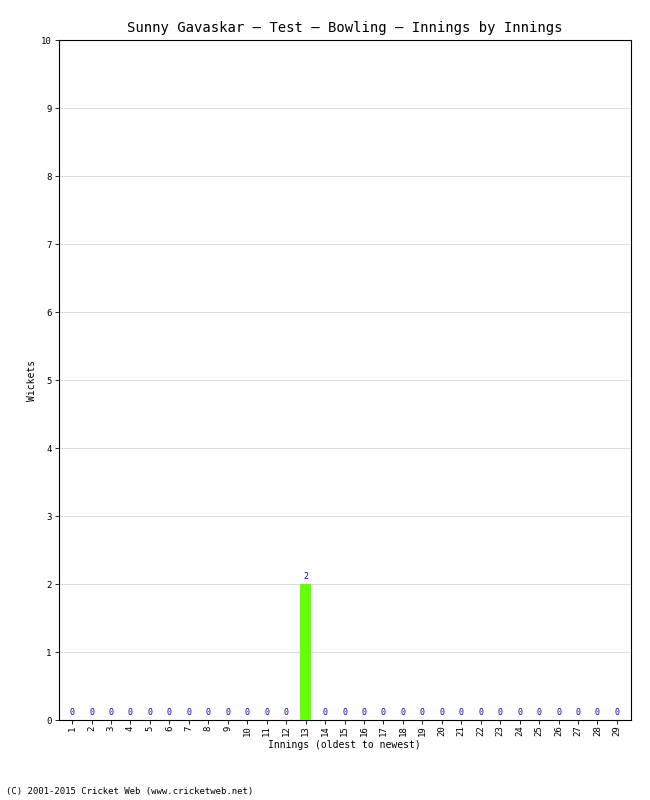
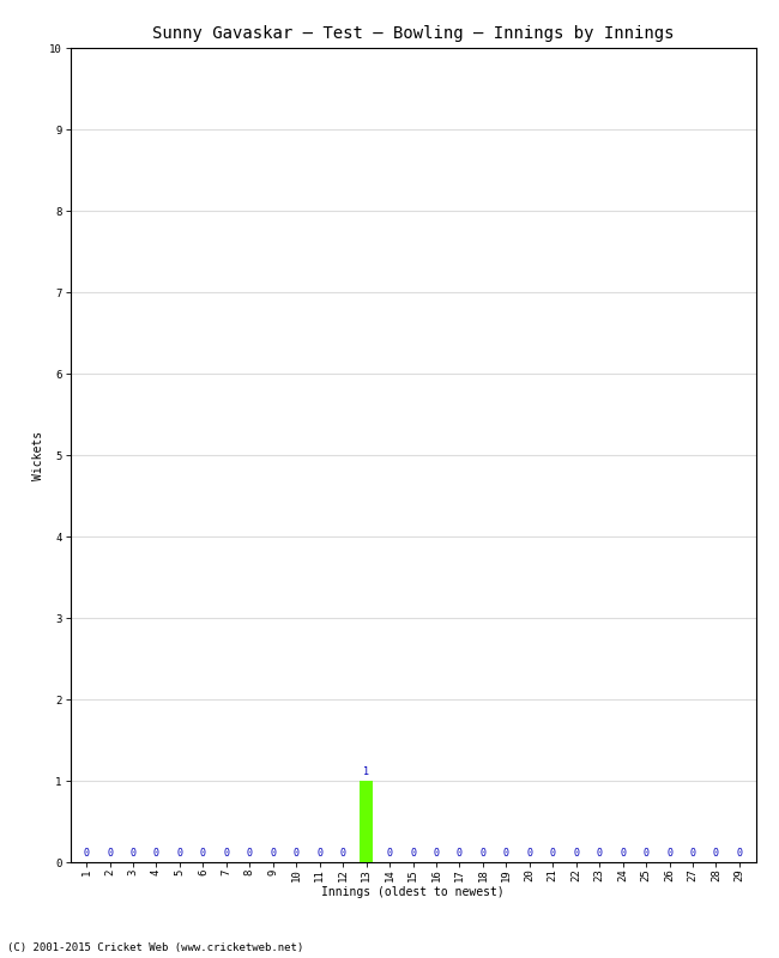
13: 2 -> 1
